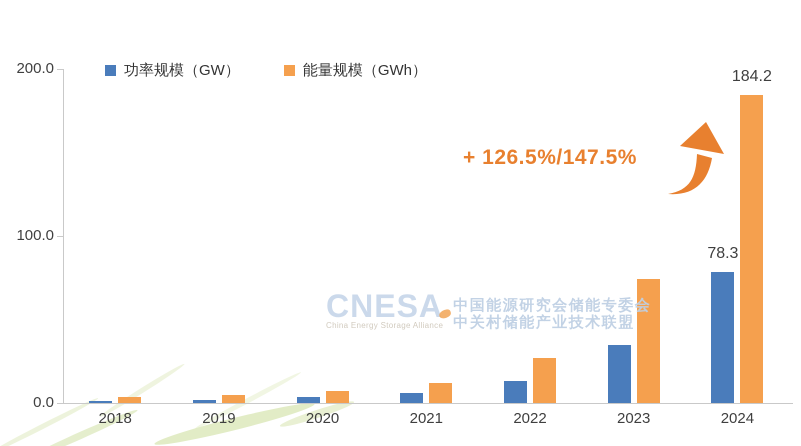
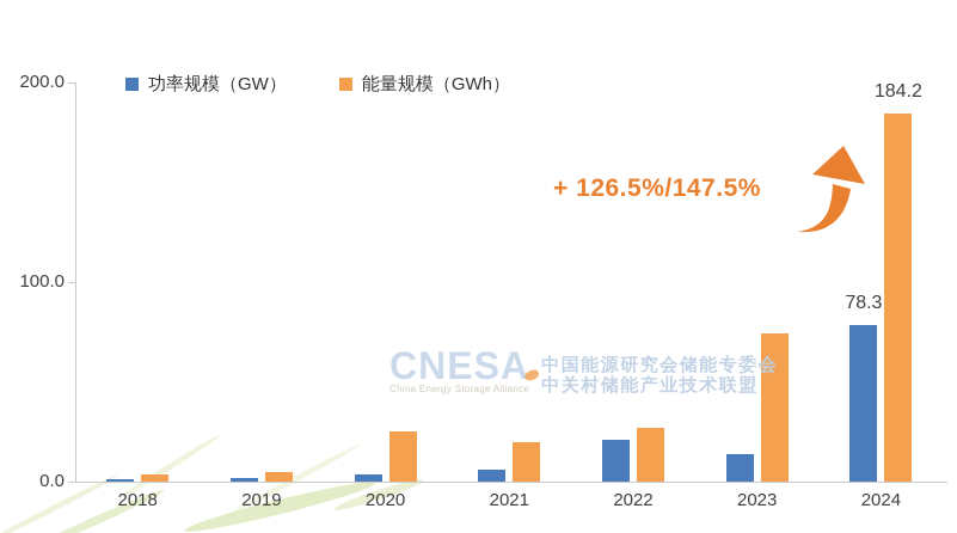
能量规模（GWh）/2020: 7 -> 25
能量规模（GWh）/2021: 12 -> 20
功率规模（GW）/2022: 13 -> 21
功率规模（GW）/2023: 34 -> 14
